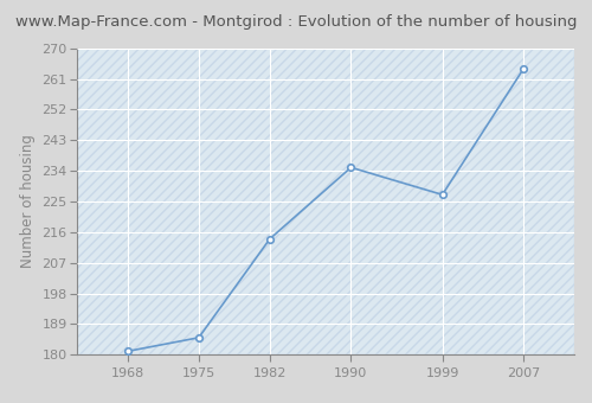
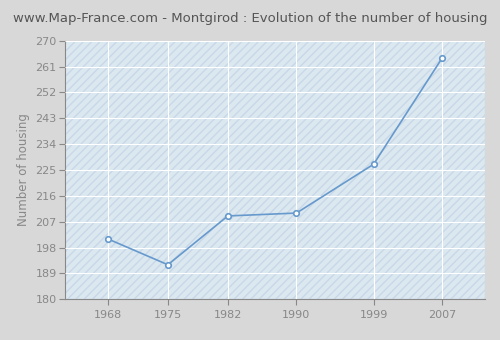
1968: 181 -> 201
1975: 185 -> 192
1982: 214 -> 209
1990: 235 -> 210
